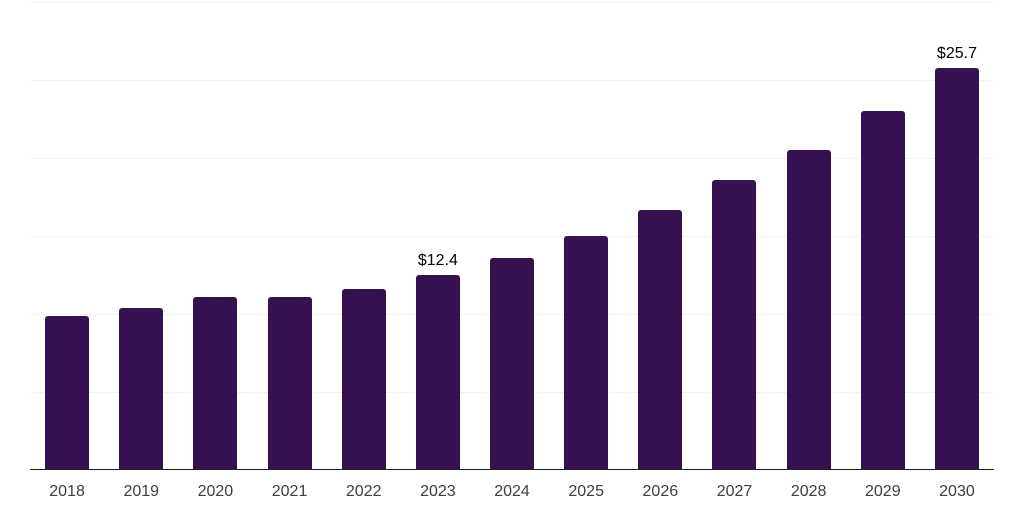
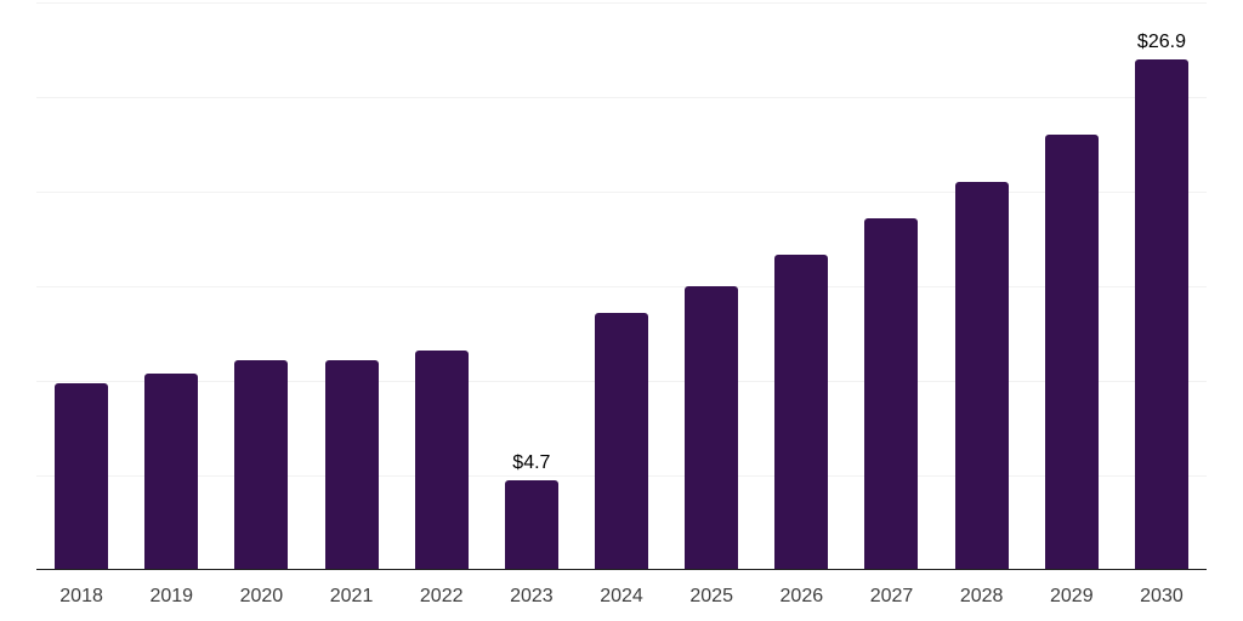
2023: $12.4 -> $4.7
2030: $25.7 -> $26.9
